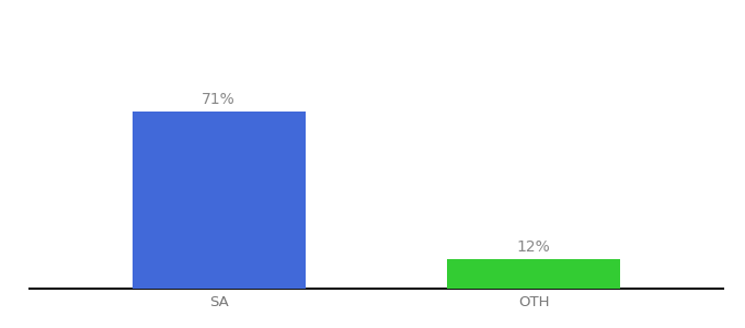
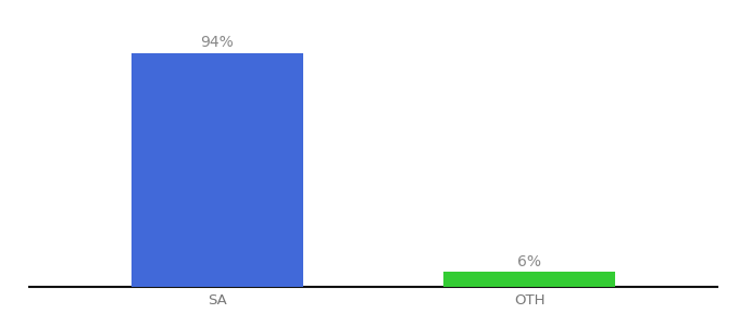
SA: 71% -> 94%
OTH: 12% -> 6%
